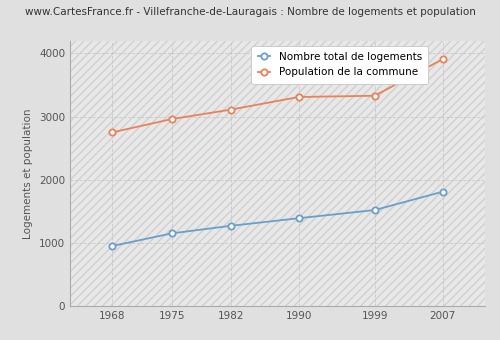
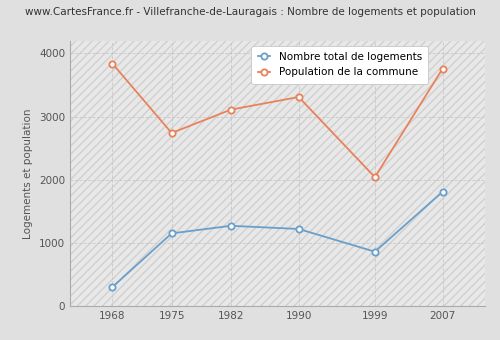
Nombre total de logements/1968: 950 -> 300
Population de la commune/1968: 2750 -> 3840
Population de la commune/1975: 2960 -> 2740
Nombre total de logements/1990: 1390 -> 1220
Nombre total de logements/1999: 1520 -> 860
Population de la commune/1999: 3330 -> 2040
Population de la commune/2007: 3910 -> 3760
